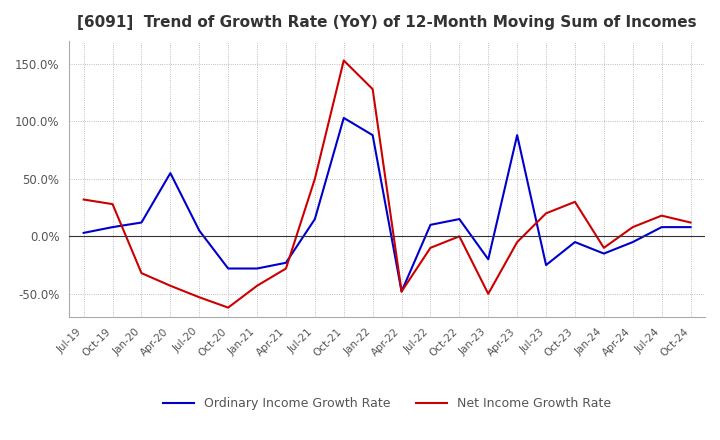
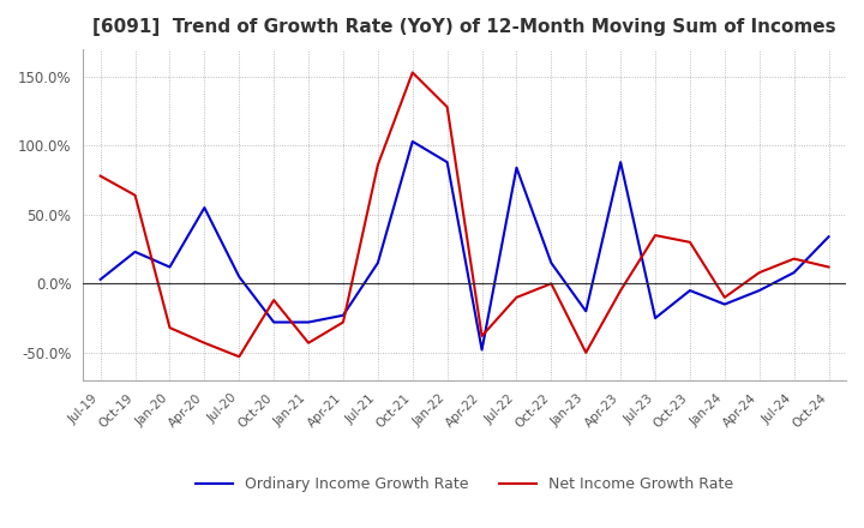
Net Income Growth Rate/Jul-19: 32% -> 78%
Ordinary Income Growth Rate/Oct-19: 8% -> 23%
Net Income Growth Rate/Oct-19: 28% -> 64%
Net Income Growth Rate/Oct-20: -62% -> -12%
Net Income Growth Rate/Jul-21: 50% -> 86%
Net Income Growth Rate/Apr-22: -48% -> -38%
Ordinary Income Growth Rate/Jul-22: 10% -> 84%
Net Income Growth Rate/Jul-23: 20% -> 35%
Ordinary Income Growth Rate/Oct-24: 8% -> 34%
